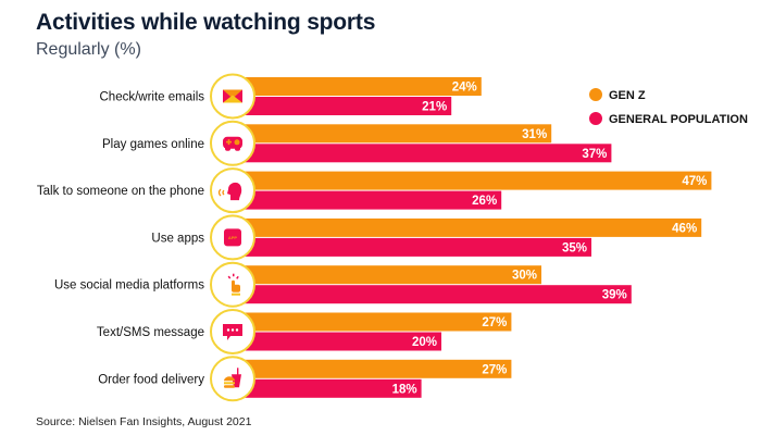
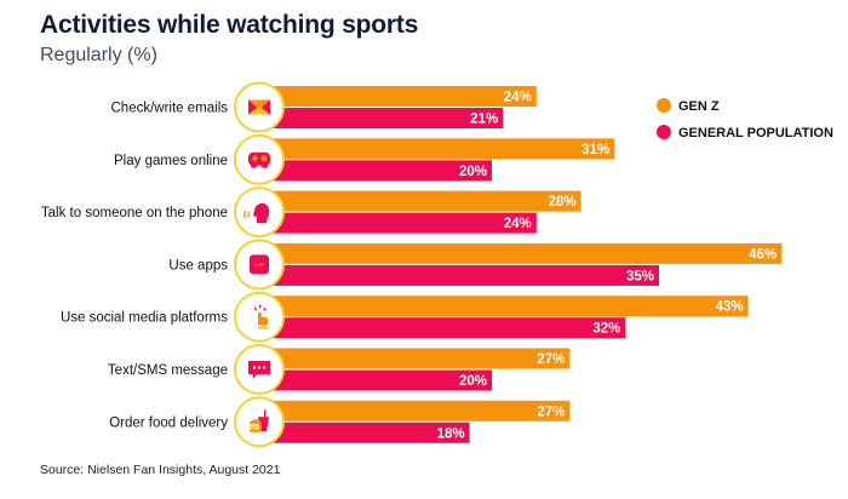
GENERAL POPULATION/Play games online: 37% -> 20%
GEN Z/Talk to someone on the phone: 47% -> 28%
GENERAL POPULATION/Talk to someone on the phone: 26% -> 24%
GEN Z/Use social media platforms: 30% -> 43%
GENERAL POPULATION/Use social media platforms: 39% -> 32%
